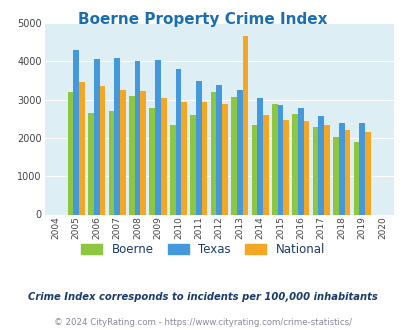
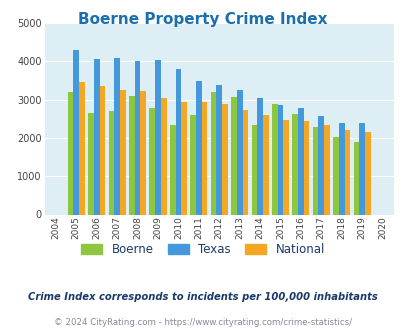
National/2013: 4650 -> 2720
